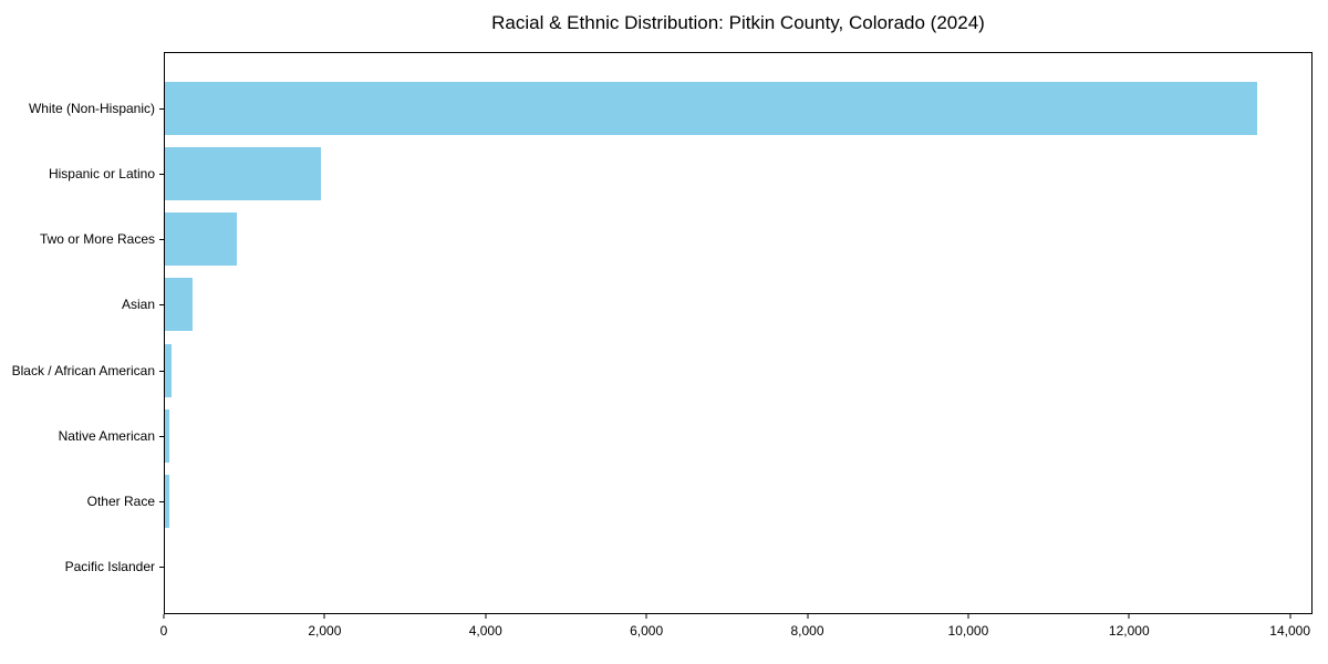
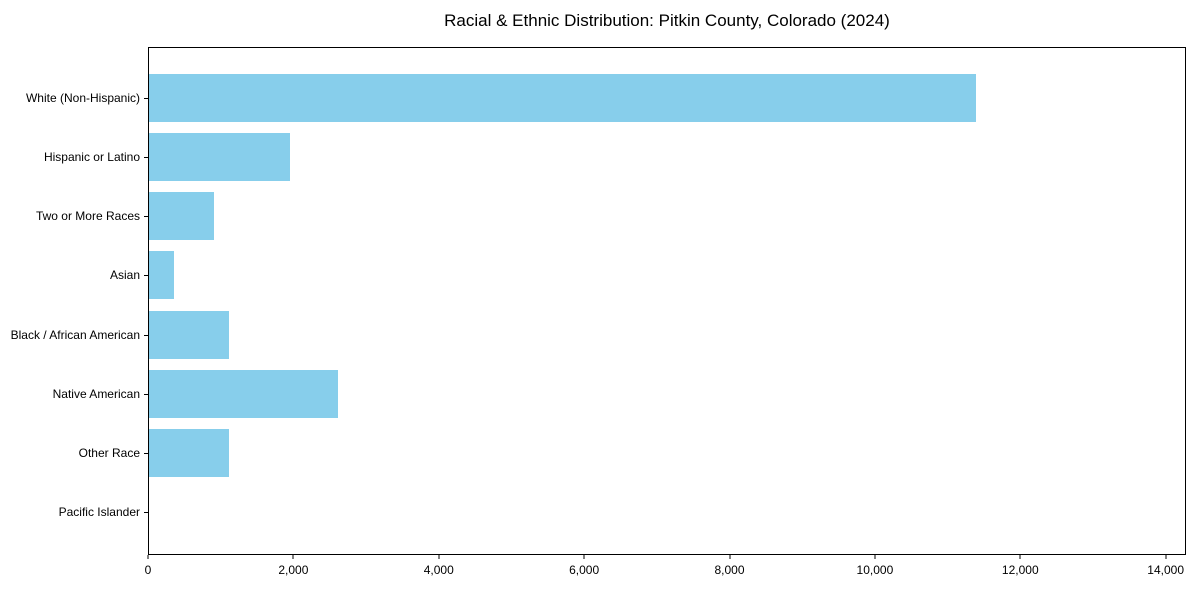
White (Non-Hispanic): 13600 -> 11400
Black / African American: 100 -> 1100
Native American: 100 -> 2600
Other Race: 100 -> 1100
